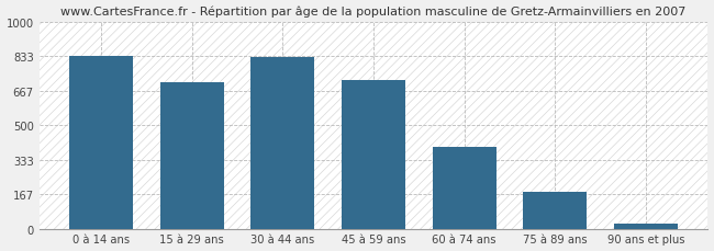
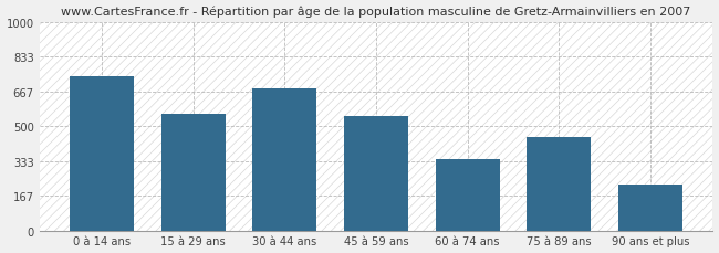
0 à 14 ans: 840 -> 740
15 à 29 ans: 710 -> 560
30 à 44 ans: 830 -> 680
45 à 59 ans: 720 -> 550
60 à 74 ans: 390 -> 340
75 à 89 ans: 180 -> 450
90 ans et plus: 20 -> 220
